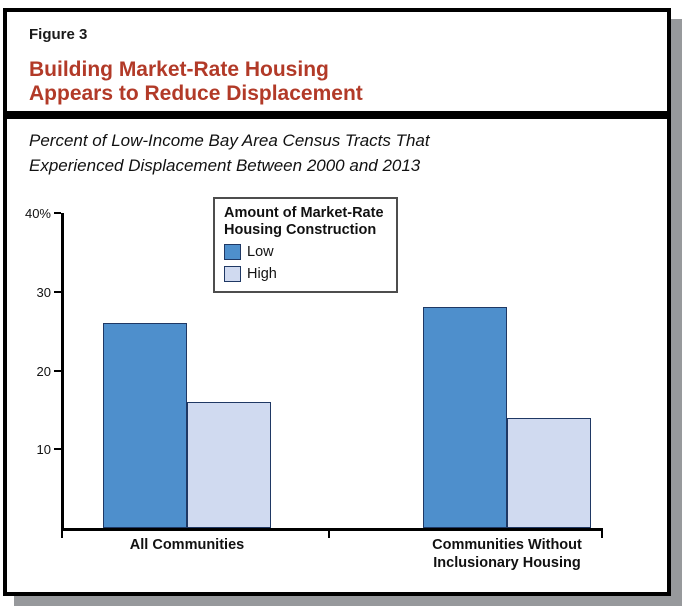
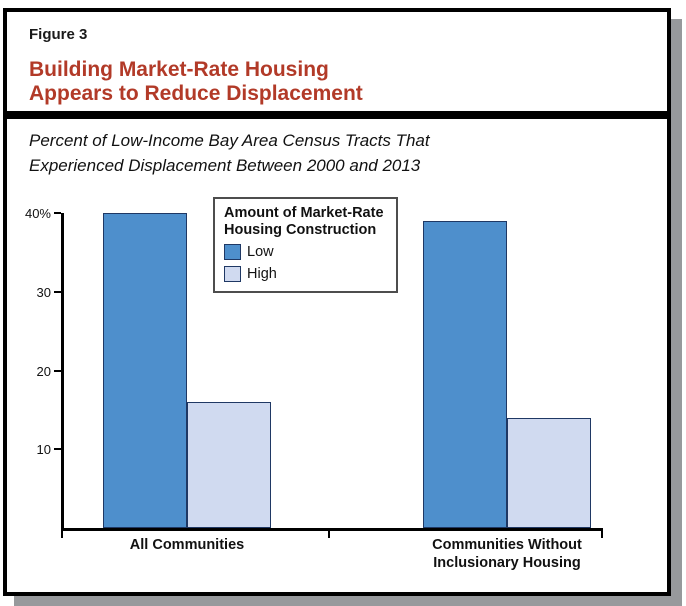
Low/All Communities: 26% -> 40%
Low/Communities Without Inclusionary Housing: 28% -> 39%
